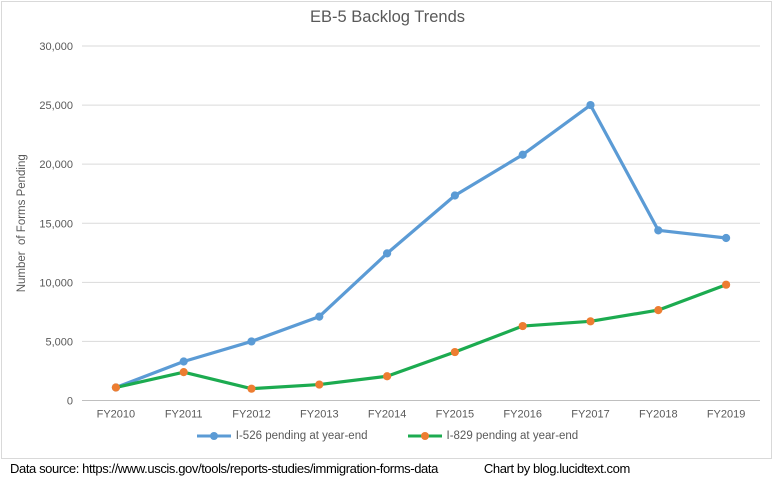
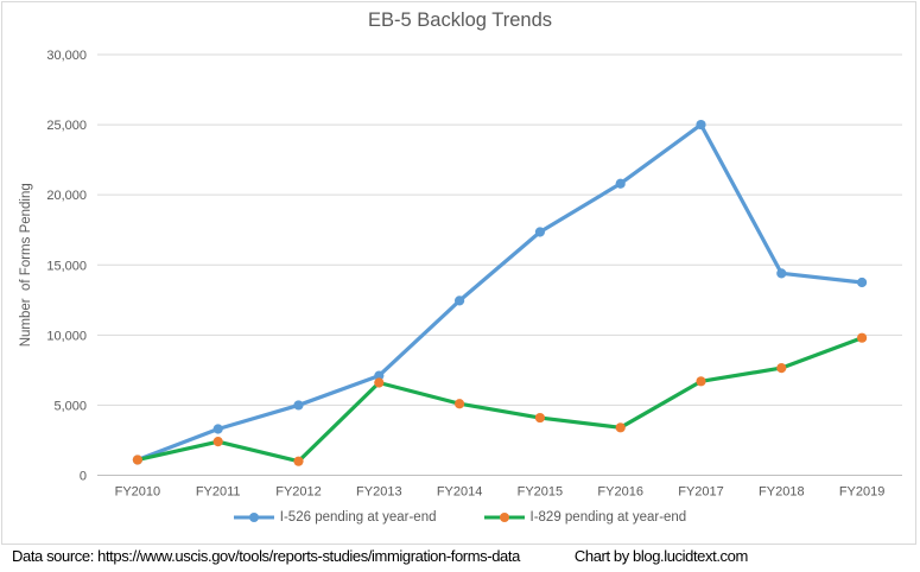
I-829 pending at year-end/FY2013: 1400 -> 6600
I-829 pending at year-end/FY2014: 2000 -> 5100
I-829 pending at year-end/FY2016: 6300 -> 3400
